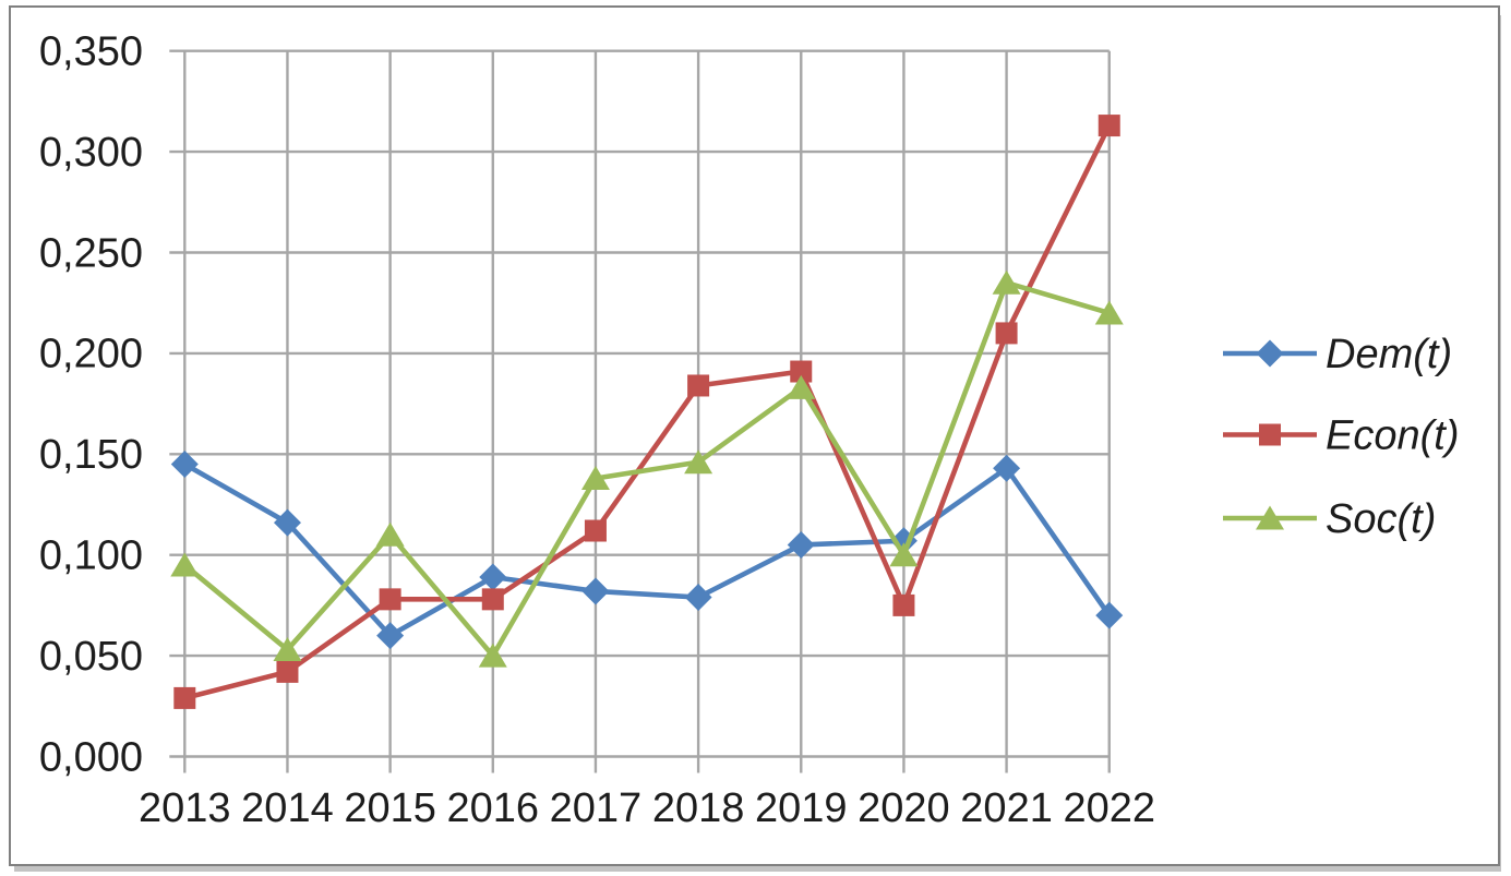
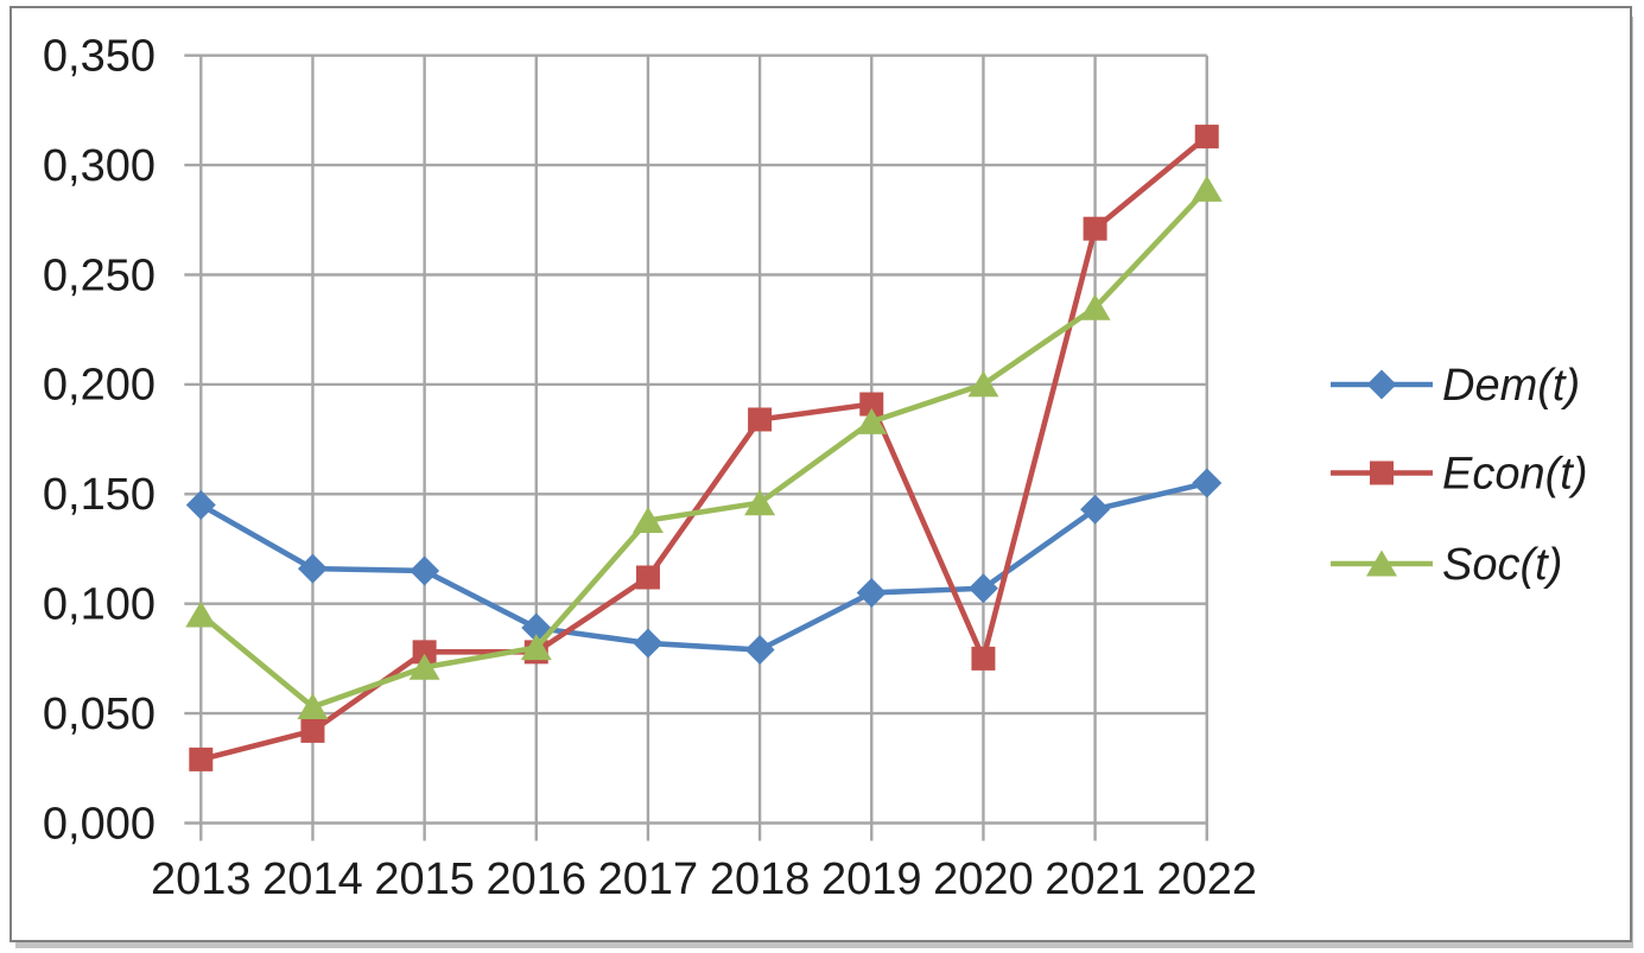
Dem(t)/2015: 0,06 -> 0,12
Soc(t)/2015: 0,11 -> 0,07
Soc(t)/2016: 0,05 -> 0,08
Soc(t)/2020: 0,10 -> 0,20
Econ(t)/2021: 0,21 -> 0,27
Dem(t)/2022: 0,07 -> 0,15
Soc(t)/2022: 0,22 -> 0,29
